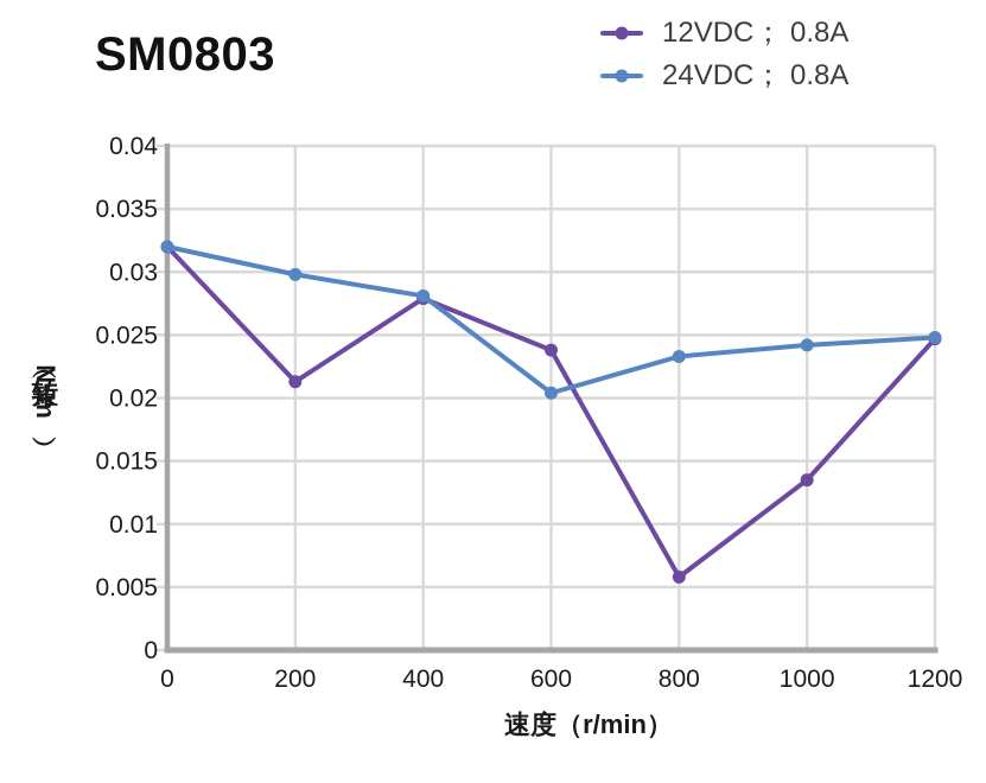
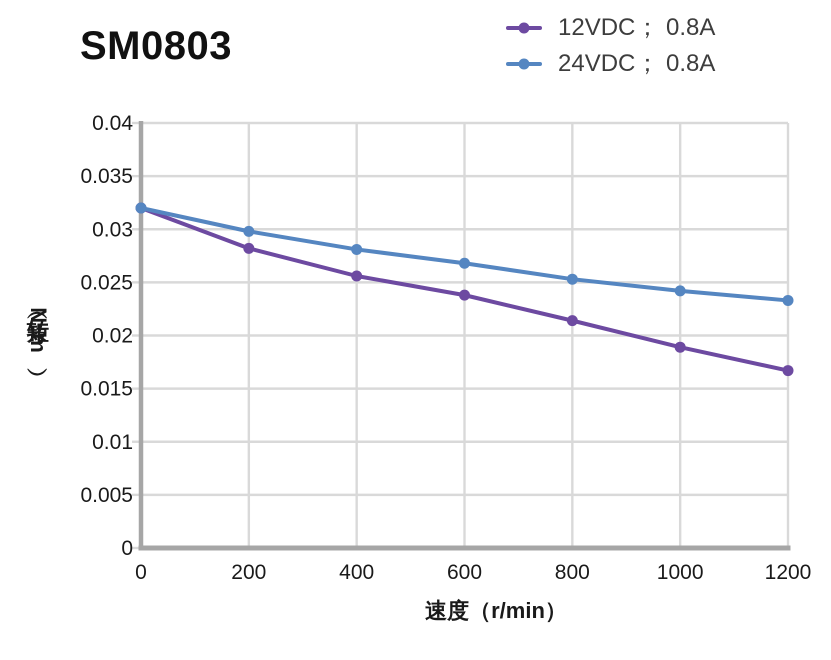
12VDC； 0.8A/200: 0.0213 -> 0.0282
12VDC； 0.8A/400: 0.0279 -> 0.0256
24VDC； 0.8A/600: 0.0204 -> 0.0268
12VDC； 0.8A/800: 0.0058 -> 0.0214
24VDC； 0.8A/800: 0.0233 -> 0.0253
12VDC； 0.8A/1000: 0.0135 -> 0.0189
12VDC； 0.8A/1200: 0.0247 -> 0.0167
24VDC； 0.8A/1200: 0.0248 -> 0.0233
